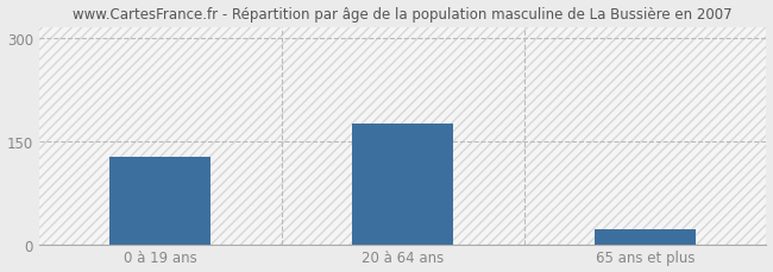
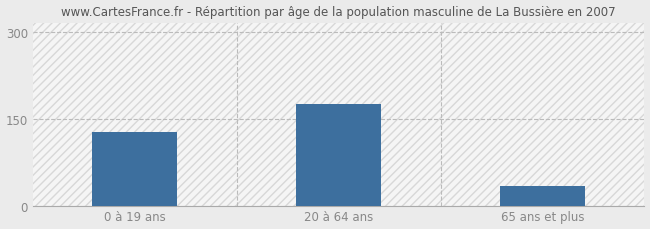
65 ans et plus: 22 -> 34
